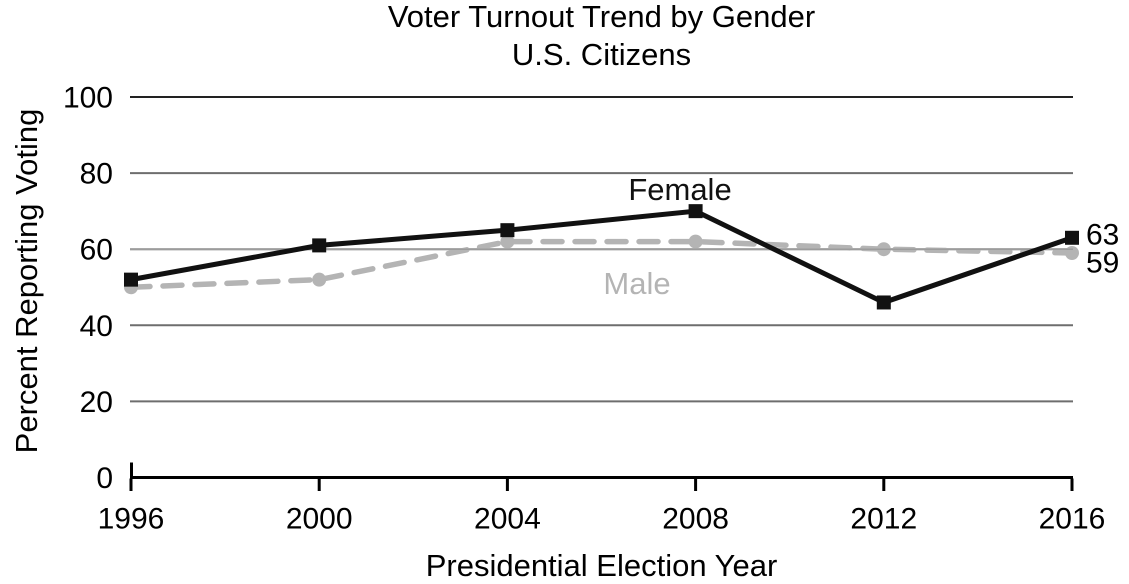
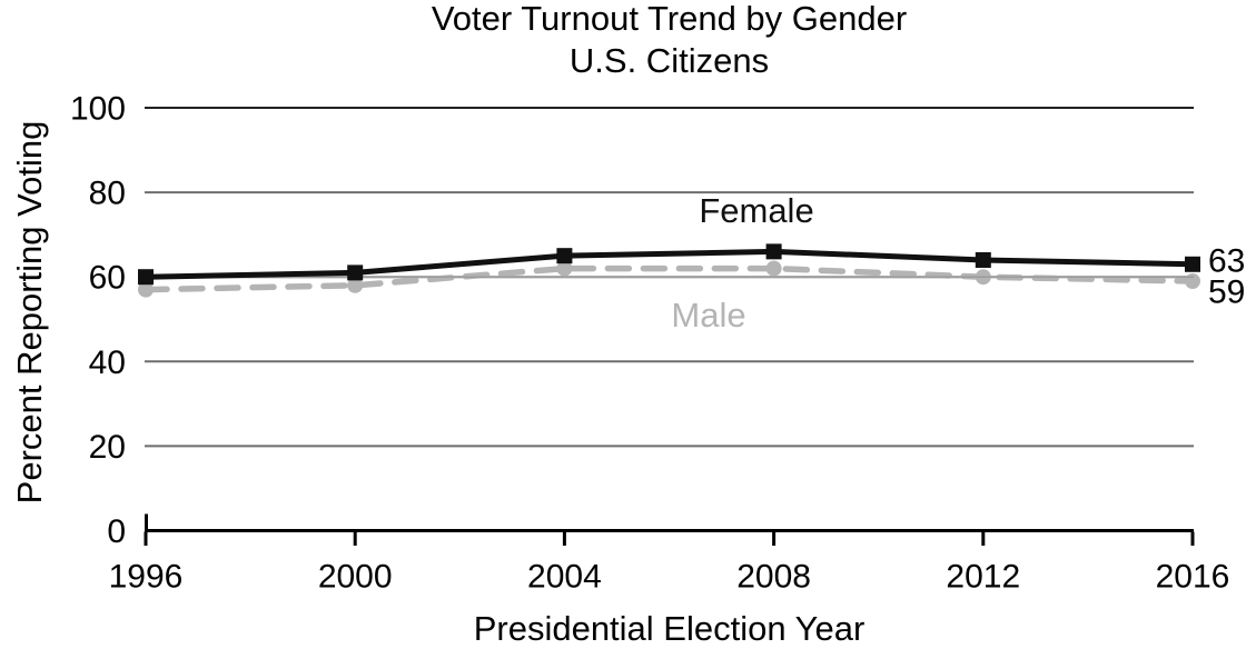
Female/1996: 52 -> 60
Male/1996: 50 -> 57
Male/2000: 52 -> 58
Female/2008: 70 -> 66
Female/2012: 46 -> 64
